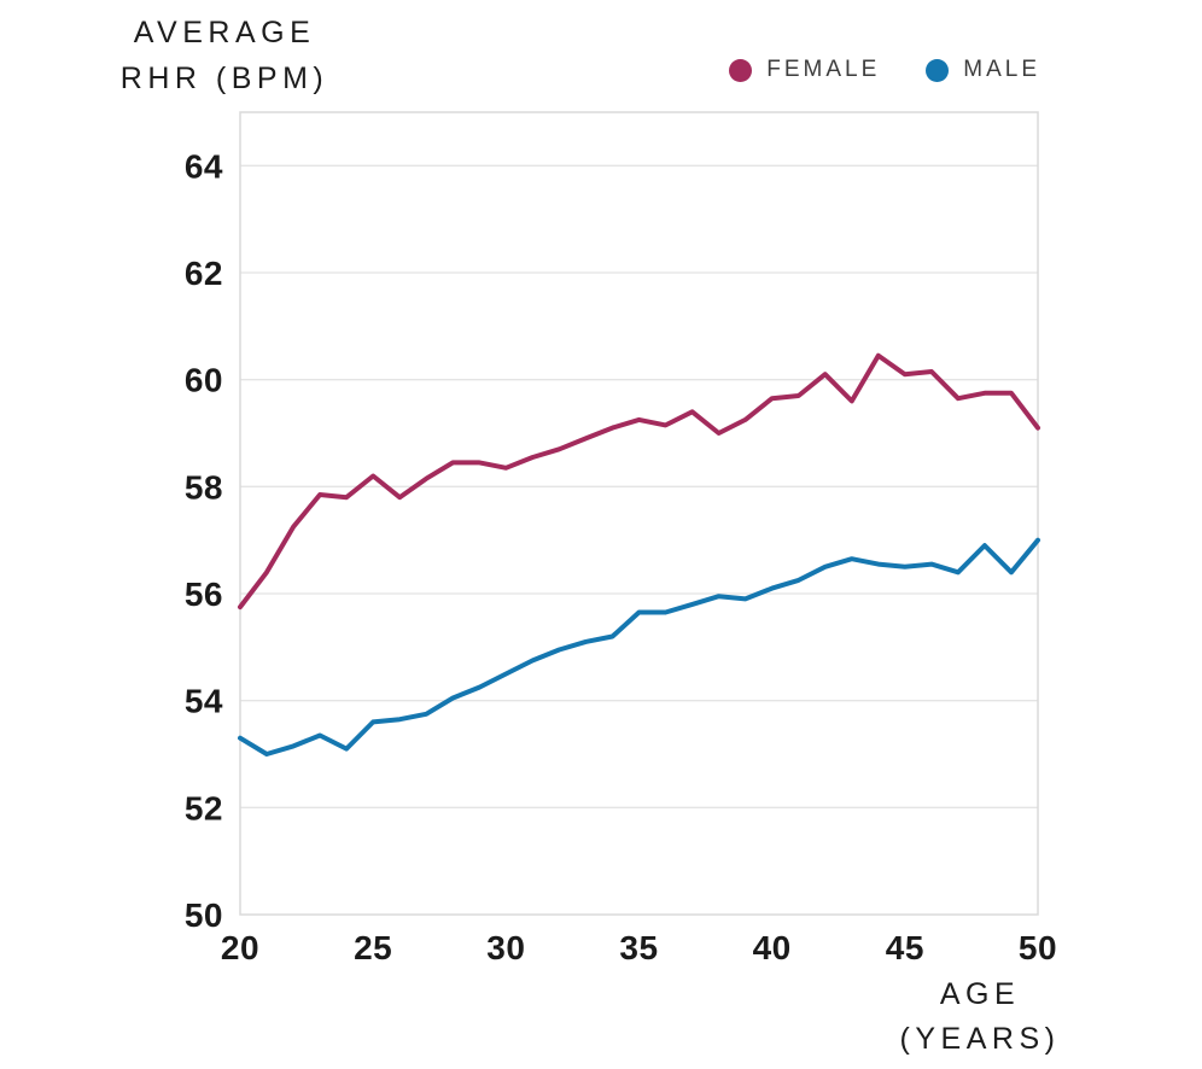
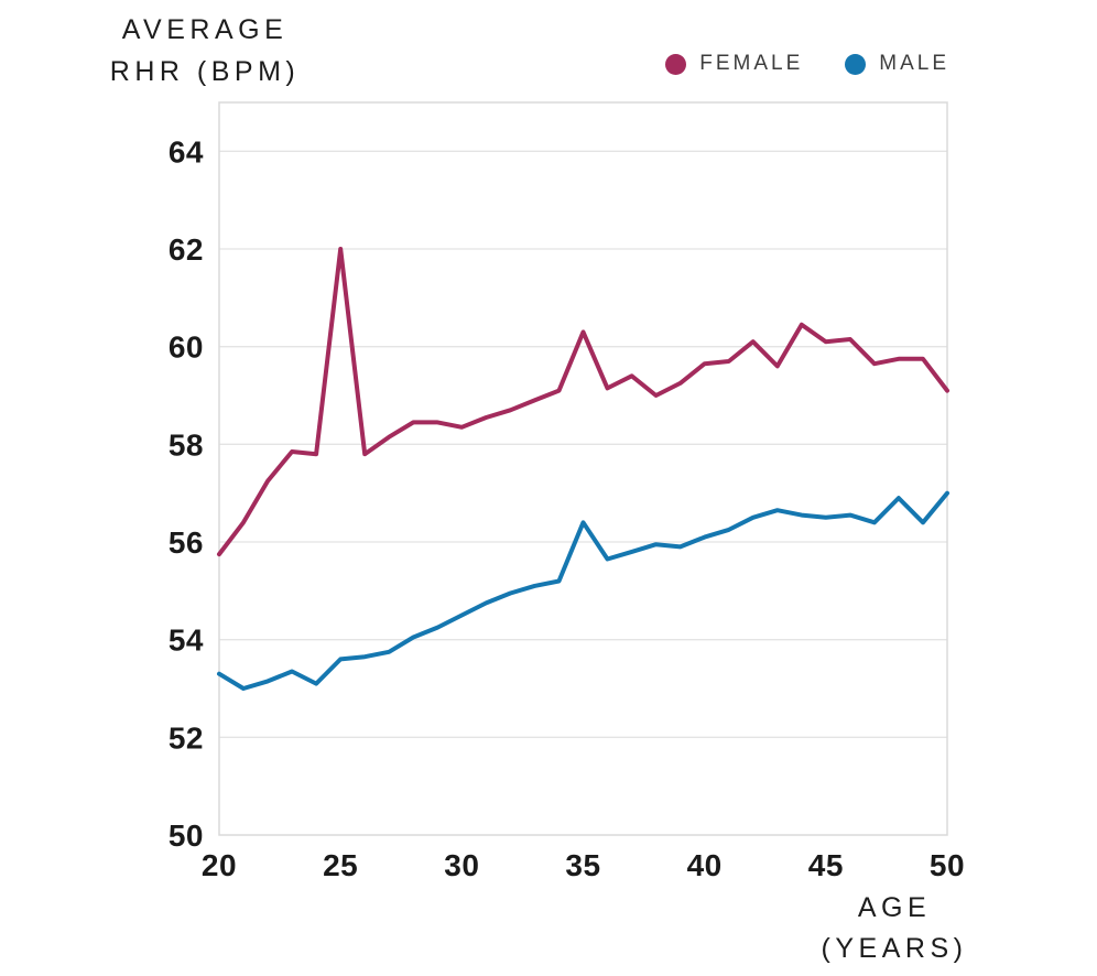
FEMALE/25: 58.2 -> 62.0
FEMALE/35: 59.2 -> 60.3
MALE/35: 55.6 -> 56.4
